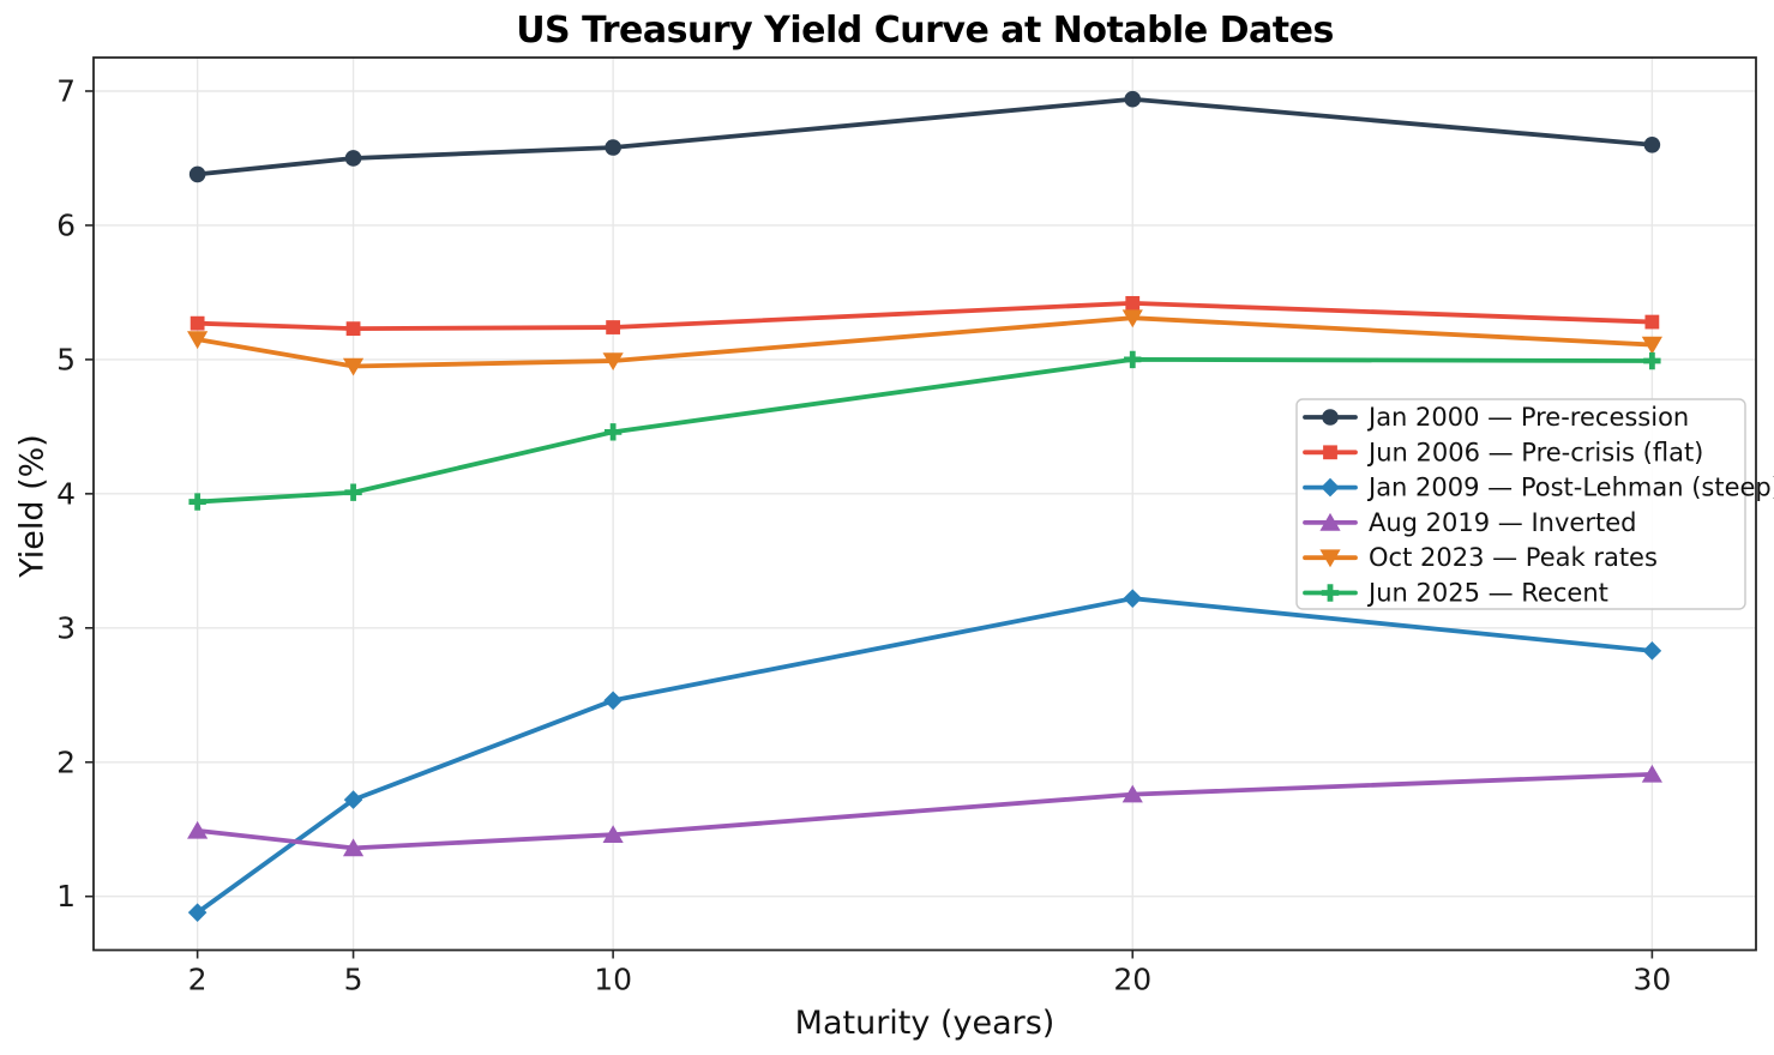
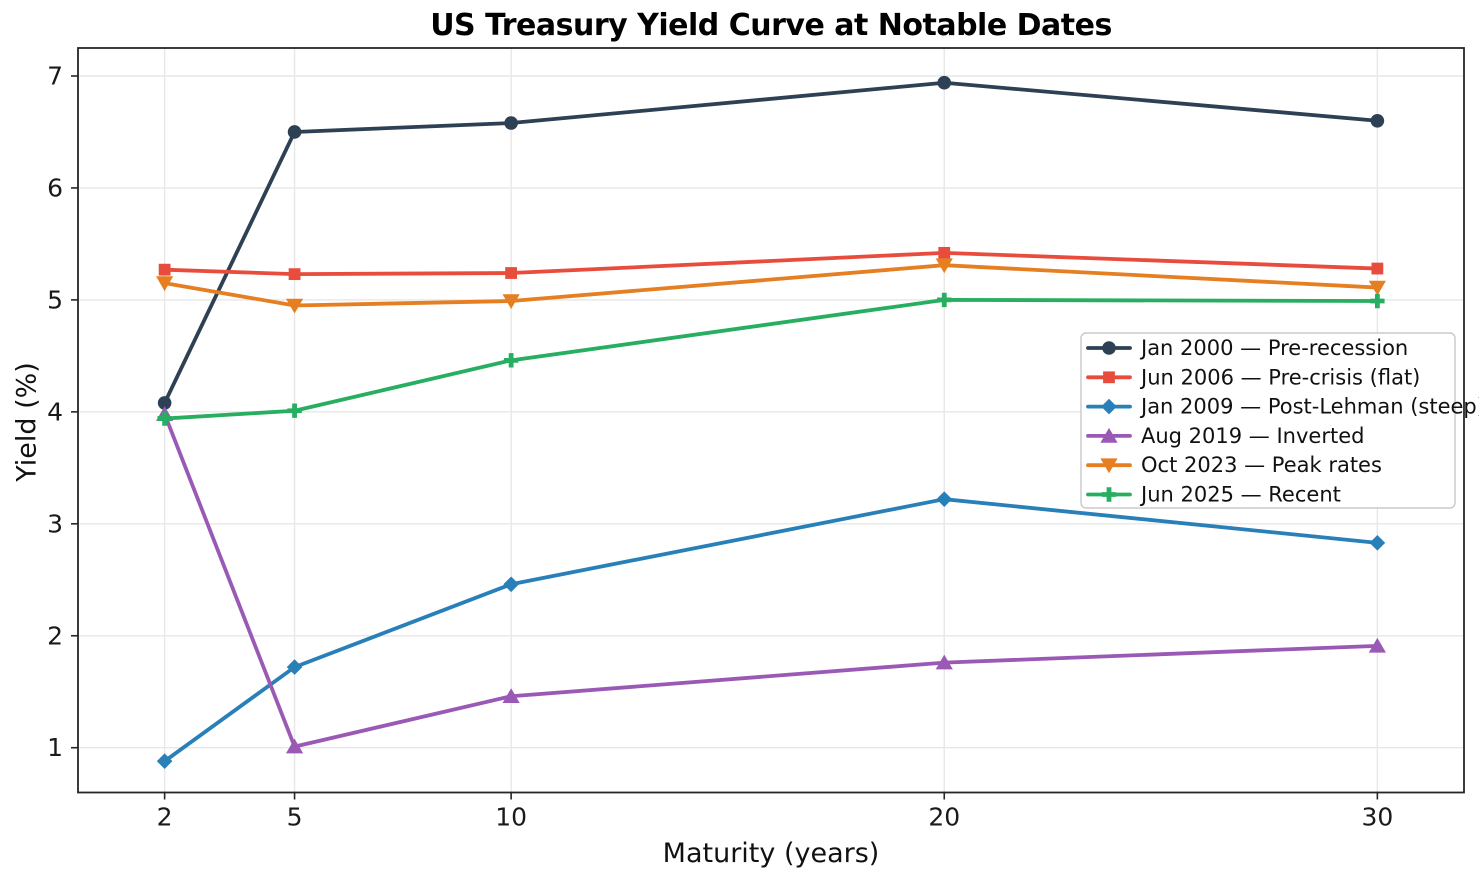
Jan 2000 — Pre-recession/2: 6.38 -> 4.08
Aug 2019 — Inverted/2: 1.49 -> 3.98
Aug 2019 — Inverted/5: 1.36 -> 1.01
